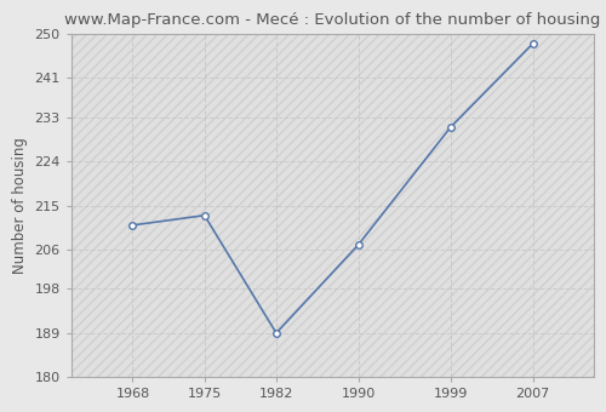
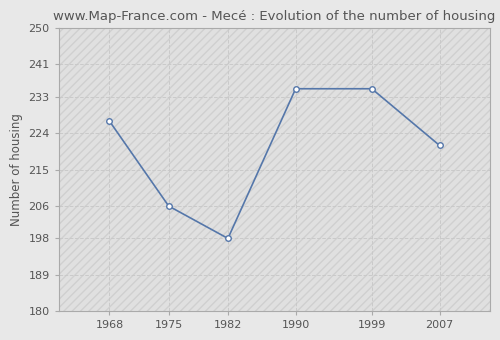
1968: 211 -> 227
1975: 213 -> 206
1982: 189 -> 198
1990: 207 -> 235
1999: 231 -> 235
2007: 248 -> 221
